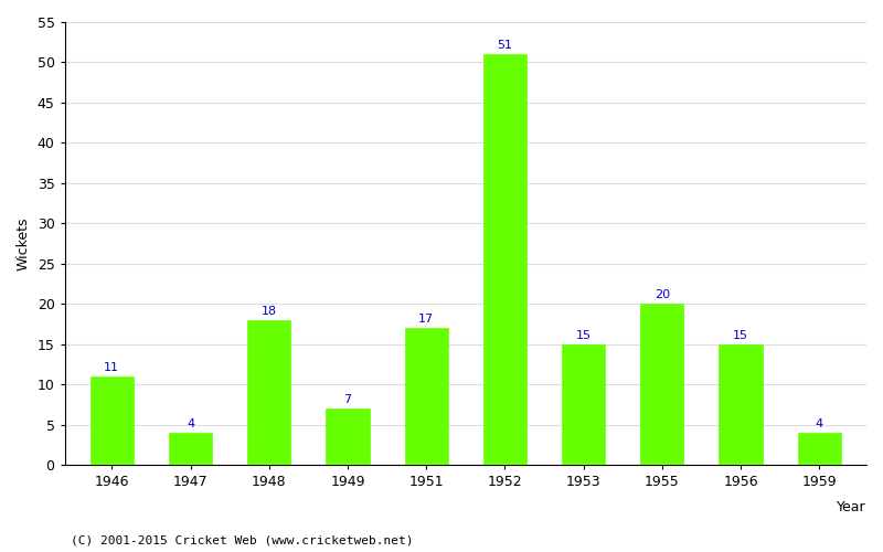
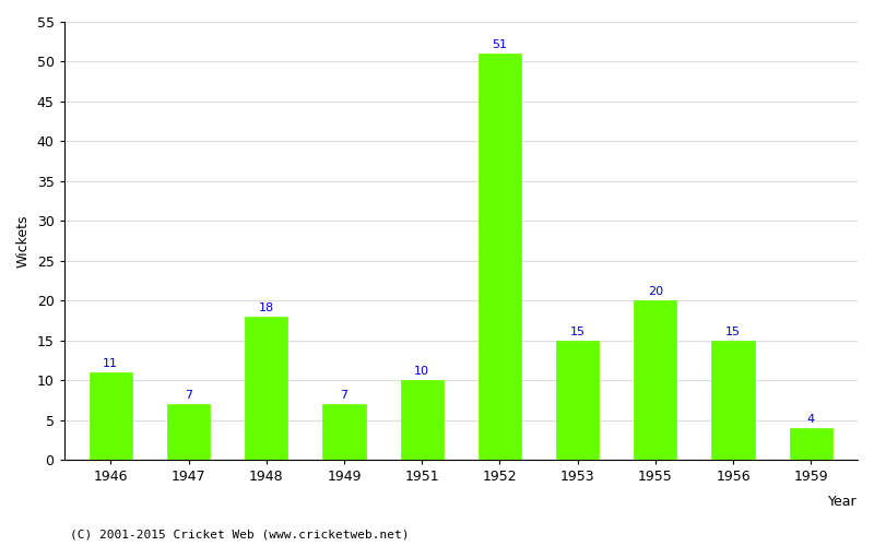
1947: 4 -> 7
1951: 17 -> 10
